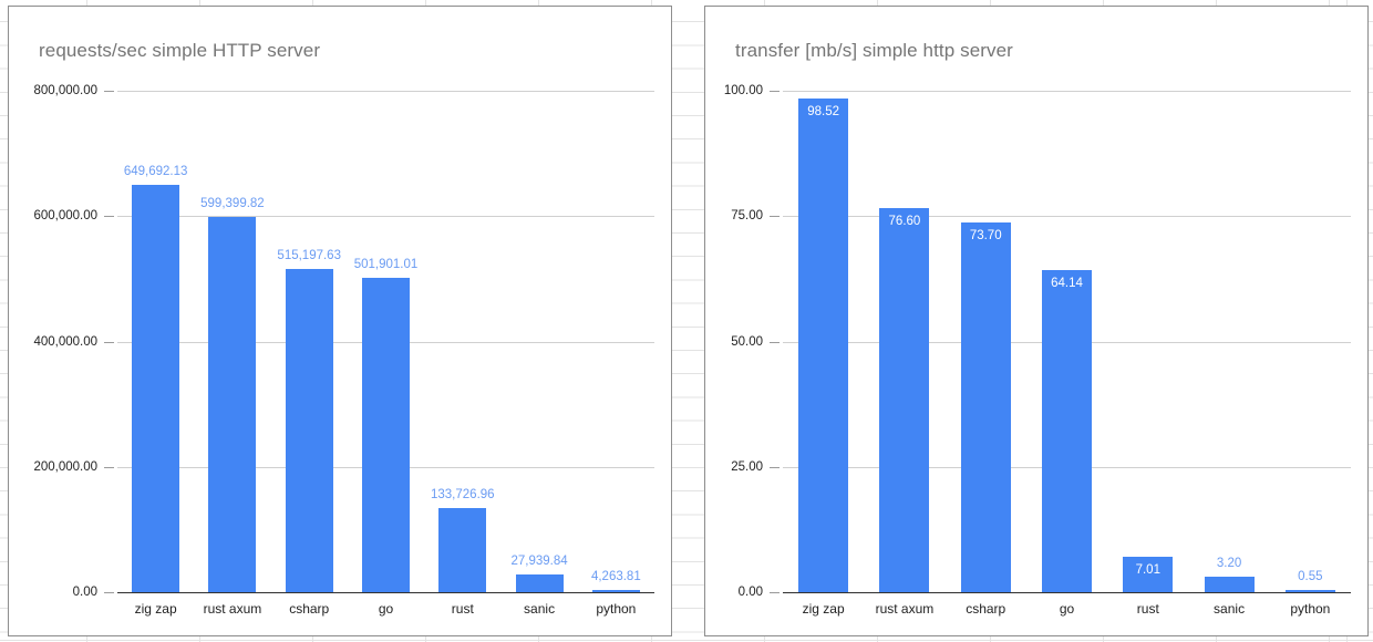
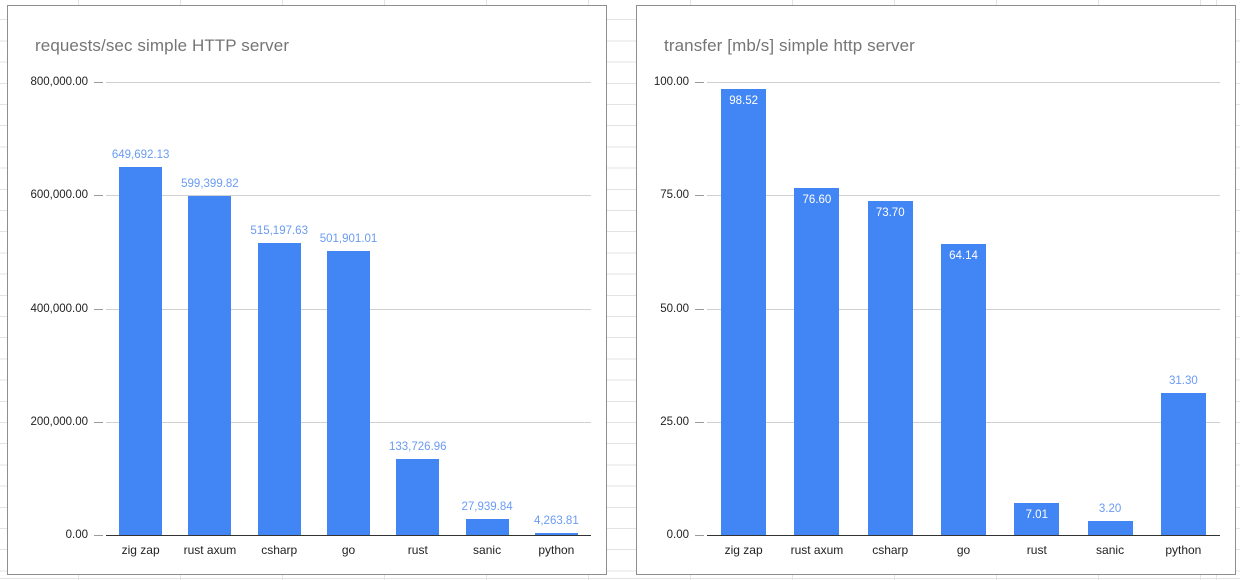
transfer [mb/s] simple http server/python: 0.55 -> 31.30
